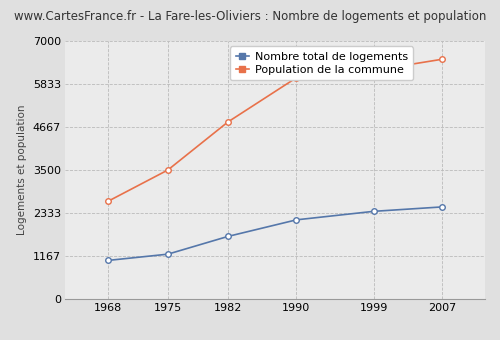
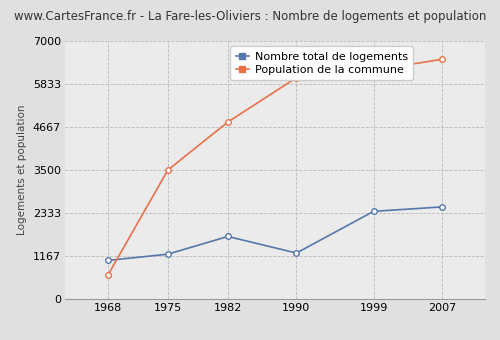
Population de la commune/1968: 2650 -> 650
Nombre total de logements/1990: 2150 -> 1250
